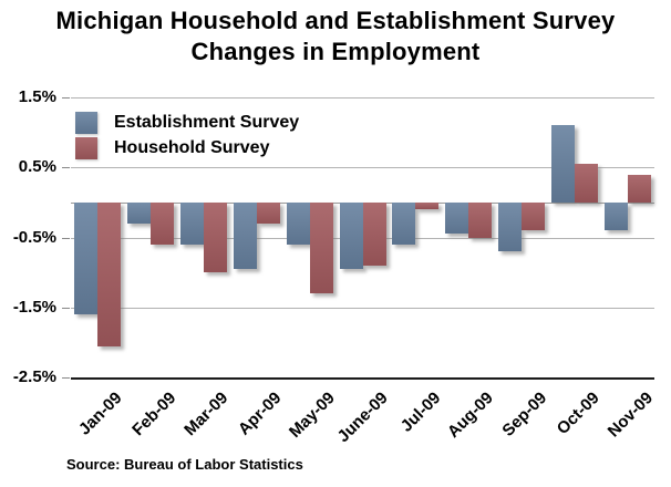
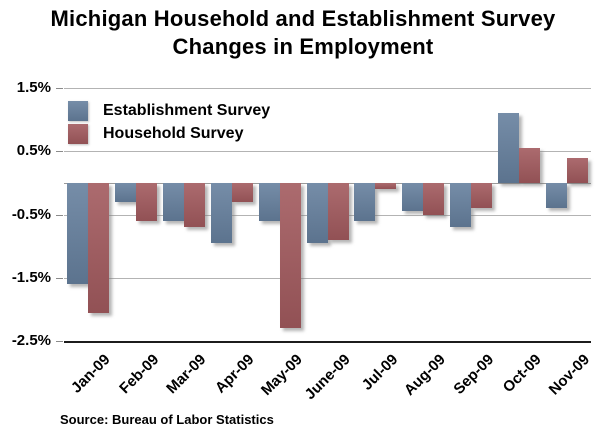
Household Survey/Mar-09: -1.0% -> -0.7%
Household Survey/May-09: -1.3% -> -2.3%
